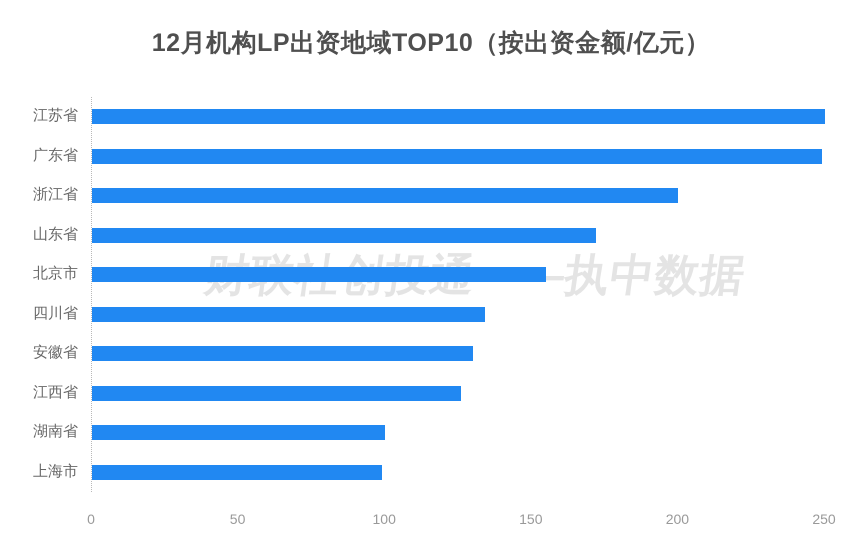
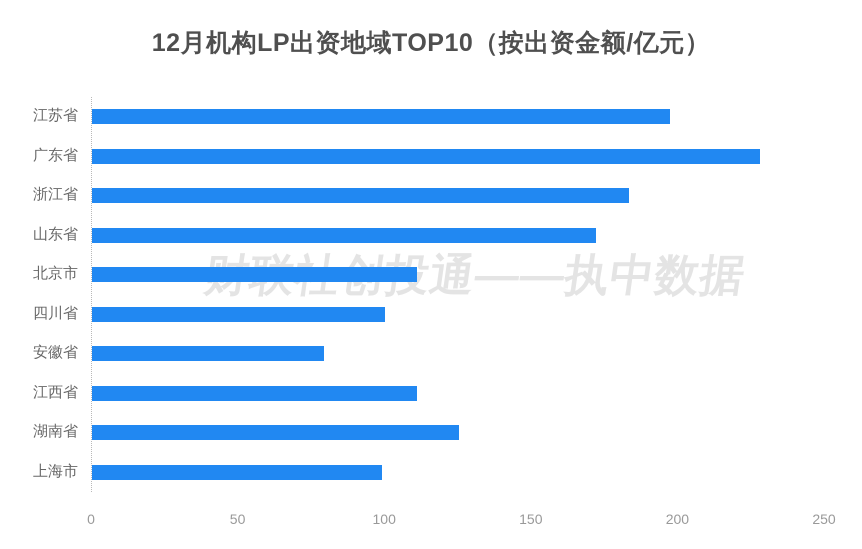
江苏省: 250 -> 197
广东省: 249 -> 228
浙江省: 200 -> 183
北京市: 155 -> 111
四川省: 134 -> 100
安徽省: 130 -> 79
江西省: 126 -> 111
湖南省: 100 -> 125
